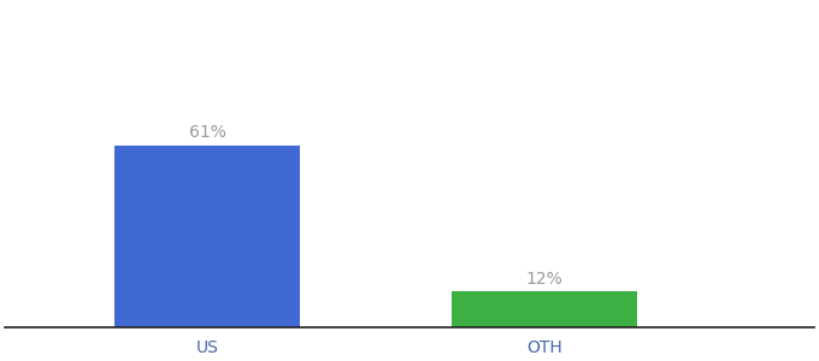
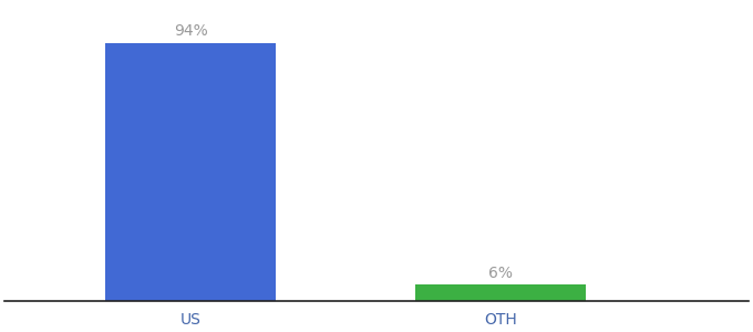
US: 61% -> 94%
OTH: 12% -> 6%
